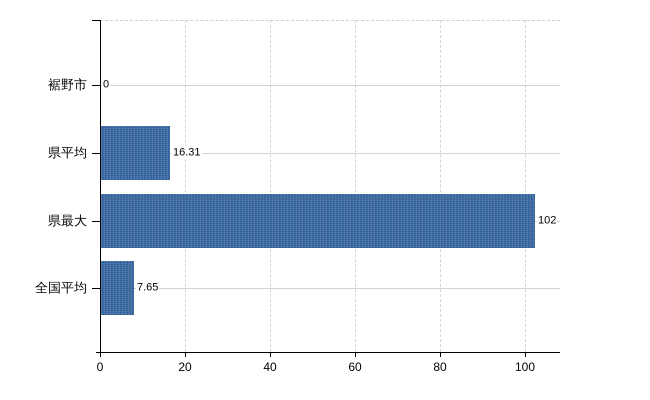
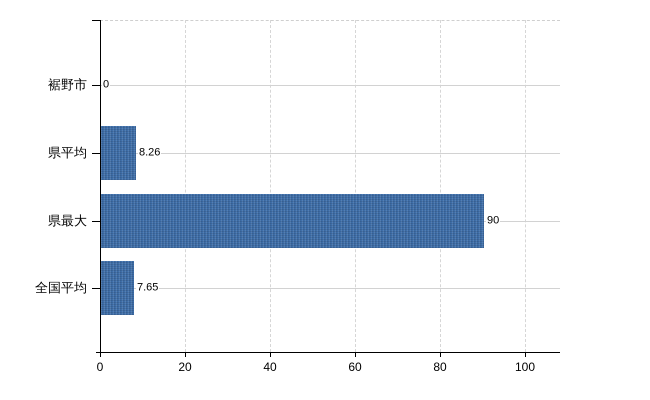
県平均: 16.31 -> 8.26
県最大: 102 -> 90
